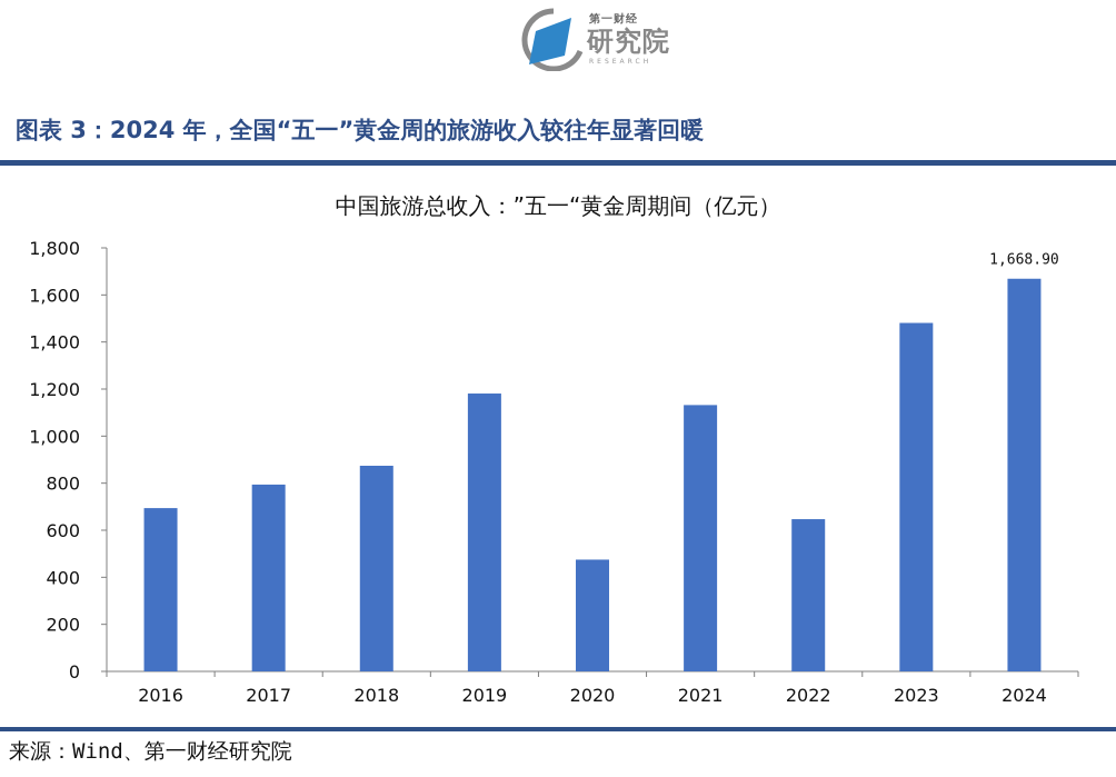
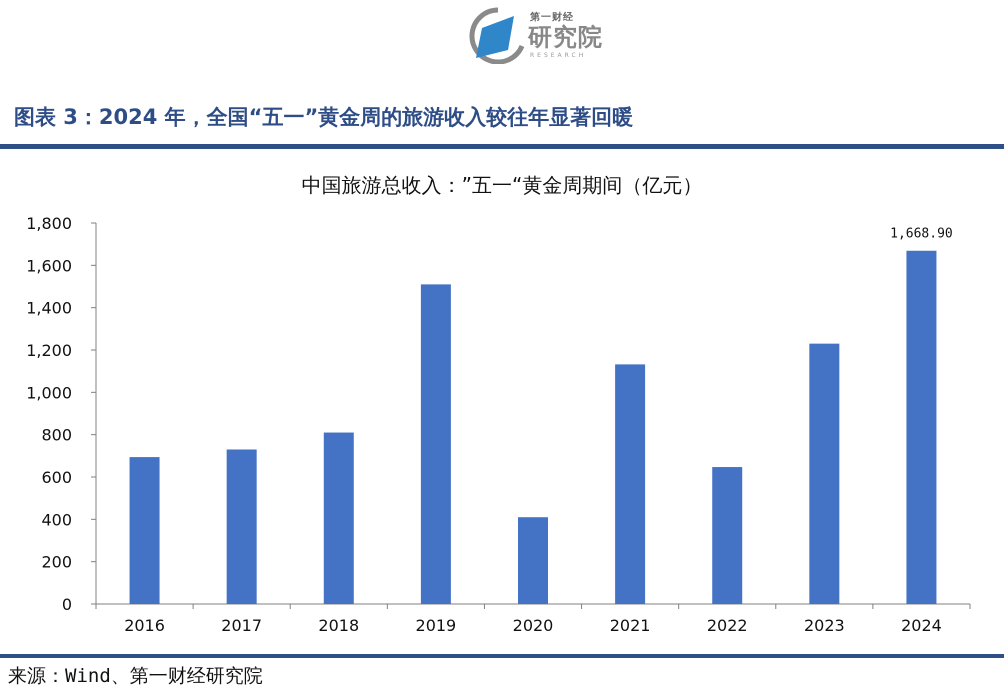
2017: 790 -> 730
2018: 870 -> 810
2019: 1180 -> 1510
2020: 480 -> 410
2023: 1480 -> 1230
